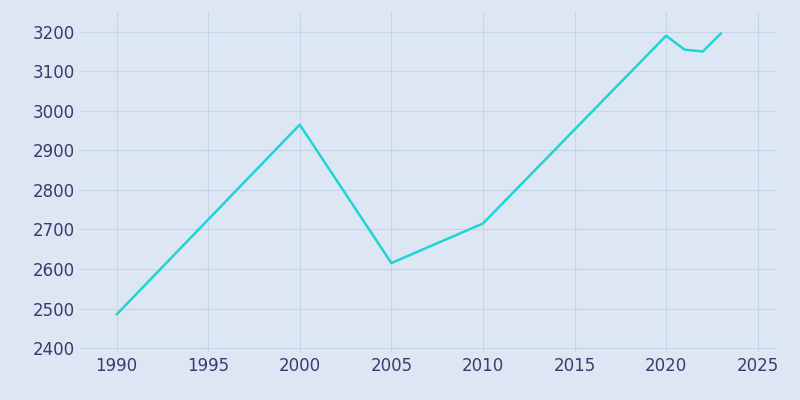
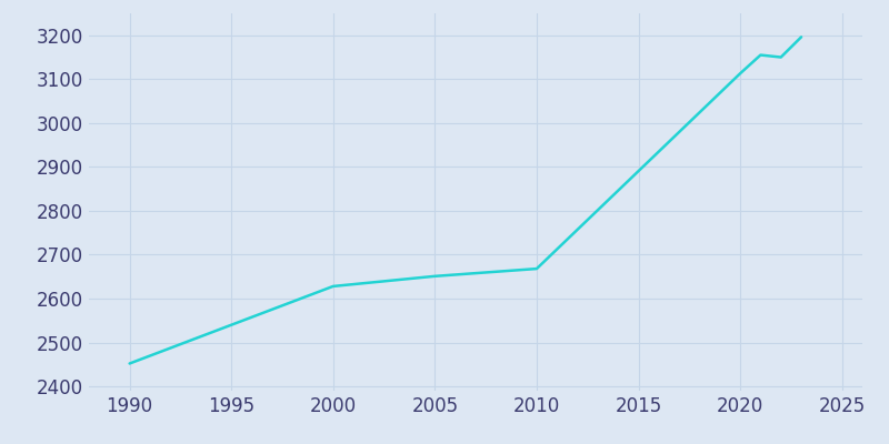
1990: 2485 -> 2452
2000: 2965 -> 2628
2005: 2615 -> 2651
2010: 2715 -> 2668
2020: 3190 -> 3113
